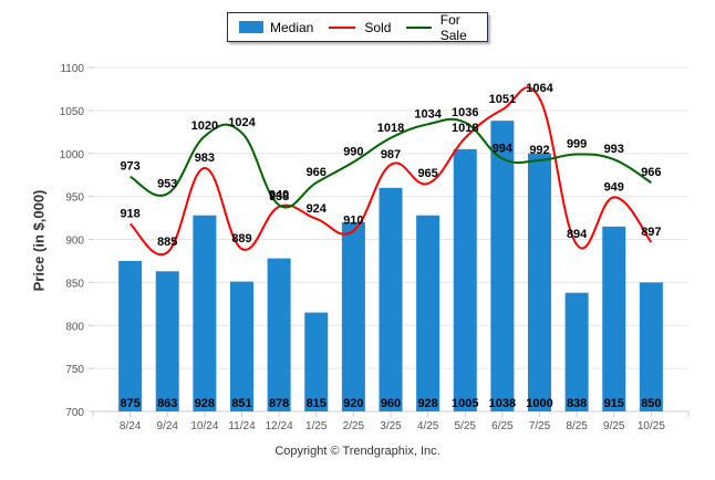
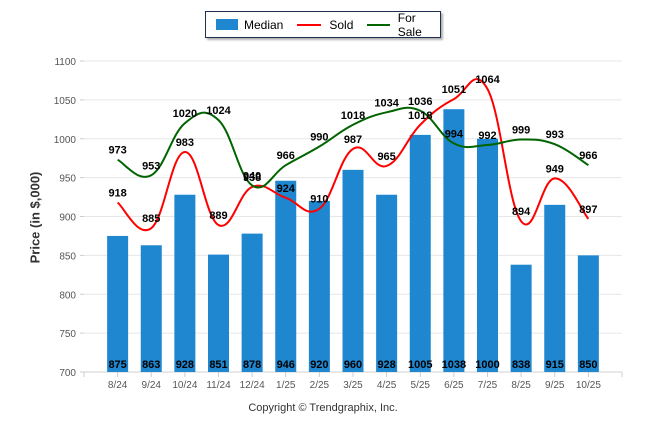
Median/1/25: 815 -> 946
